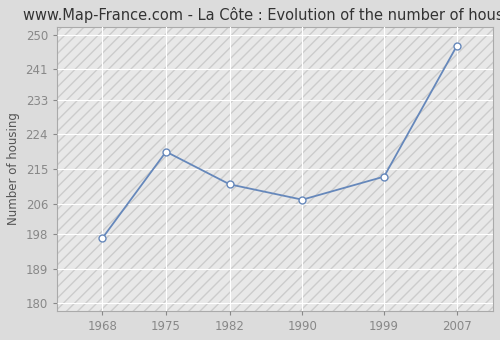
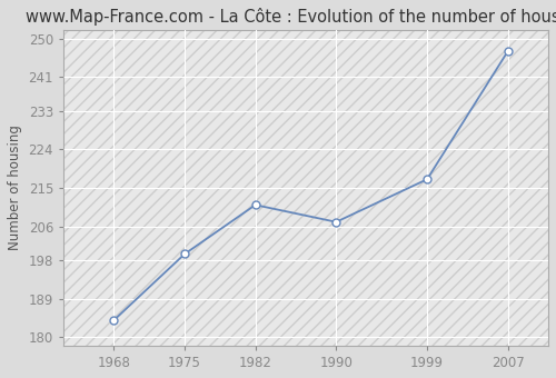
1968: 197.0 -> 184.0
1975: 219.5 -> 199.5
1999: 213.0 -> 217.0
